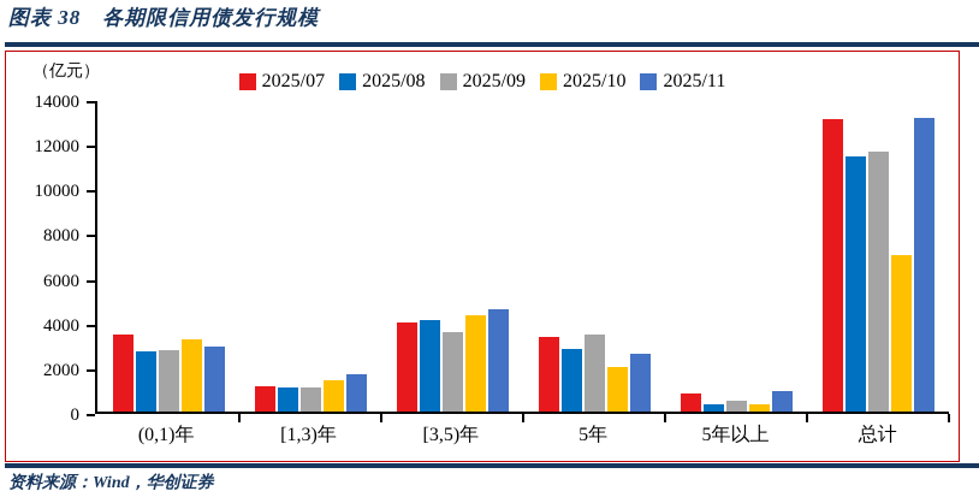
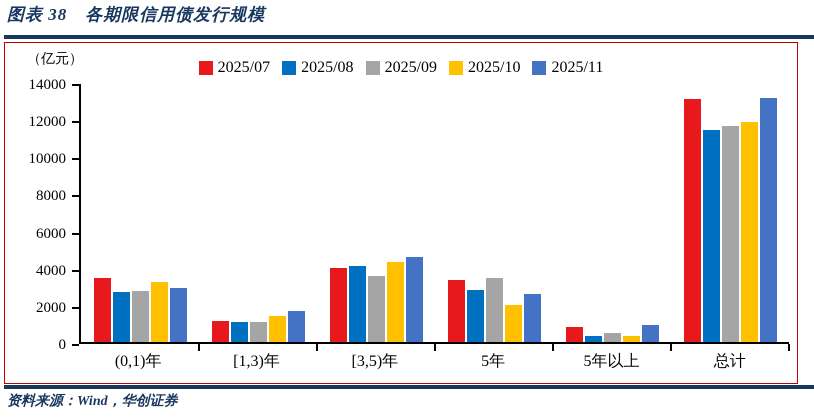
2025/10/总计: 7000 -> 11800
